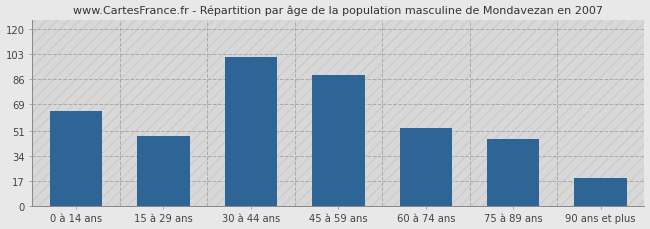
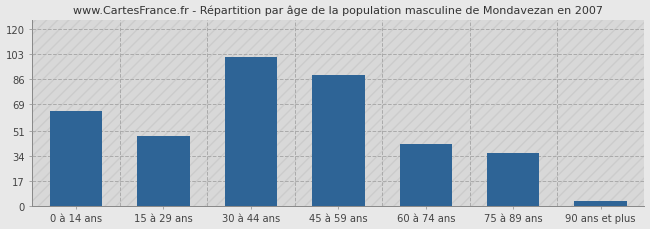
60 à 74 ans: 53 -> 42
75 à 89 ans: 45 -> 36
90 ans et plus: 19 -> 3
